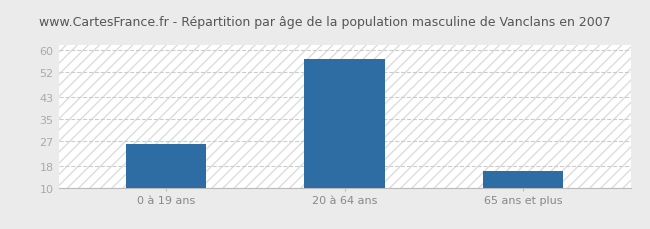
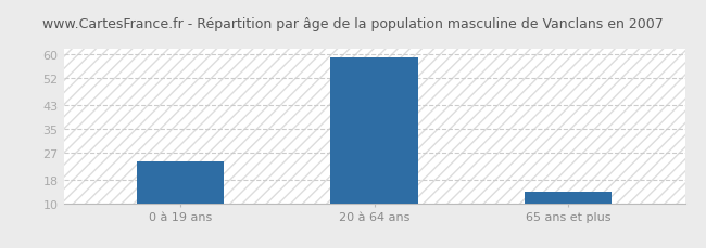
0 à 19 ans: 26 -> 24
20 à 64 ans: 57 -> 59
65 ans et plus: 16 -> 14
